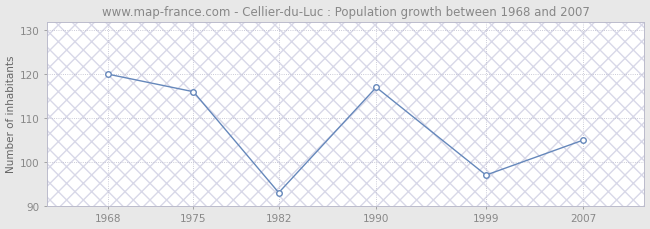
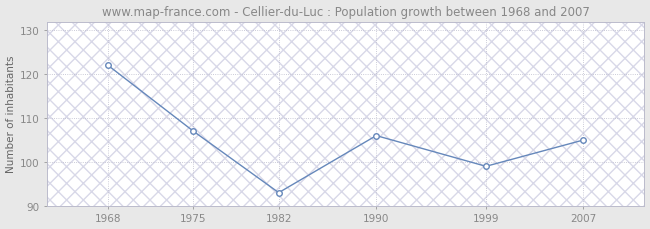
1968: 120 -> 122
1975: 116 -> 107
1990: 117 -> 106
1999: 97 -> 99
